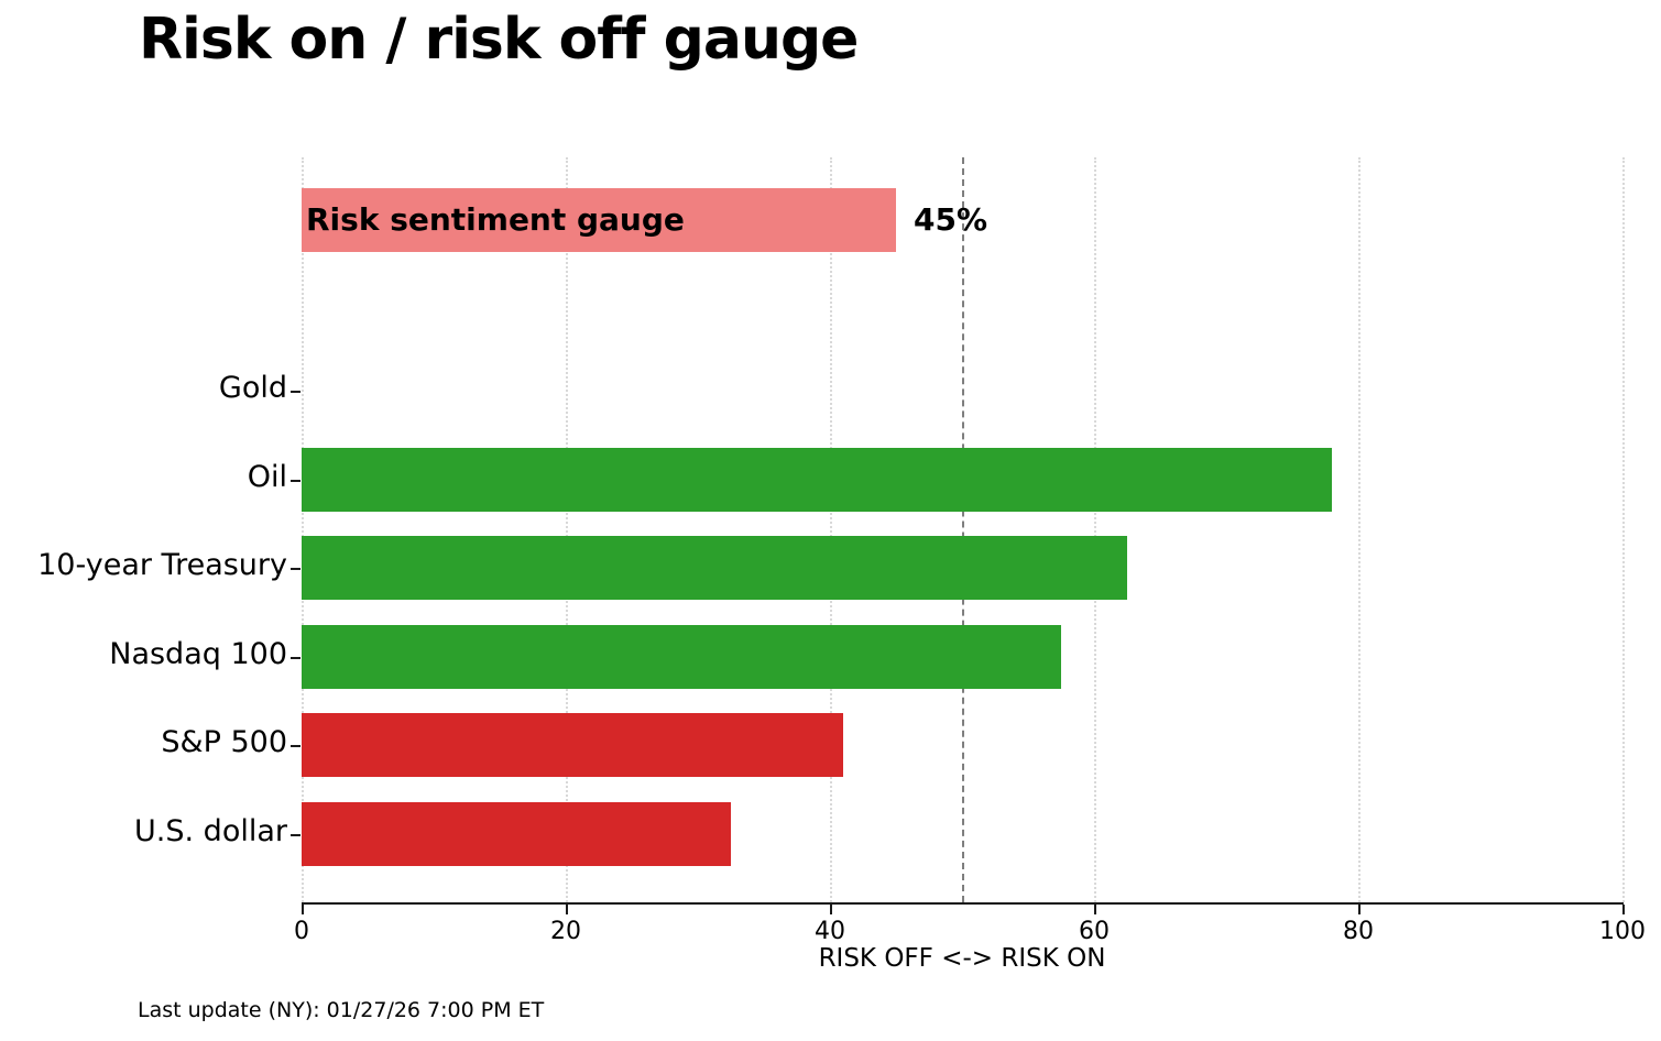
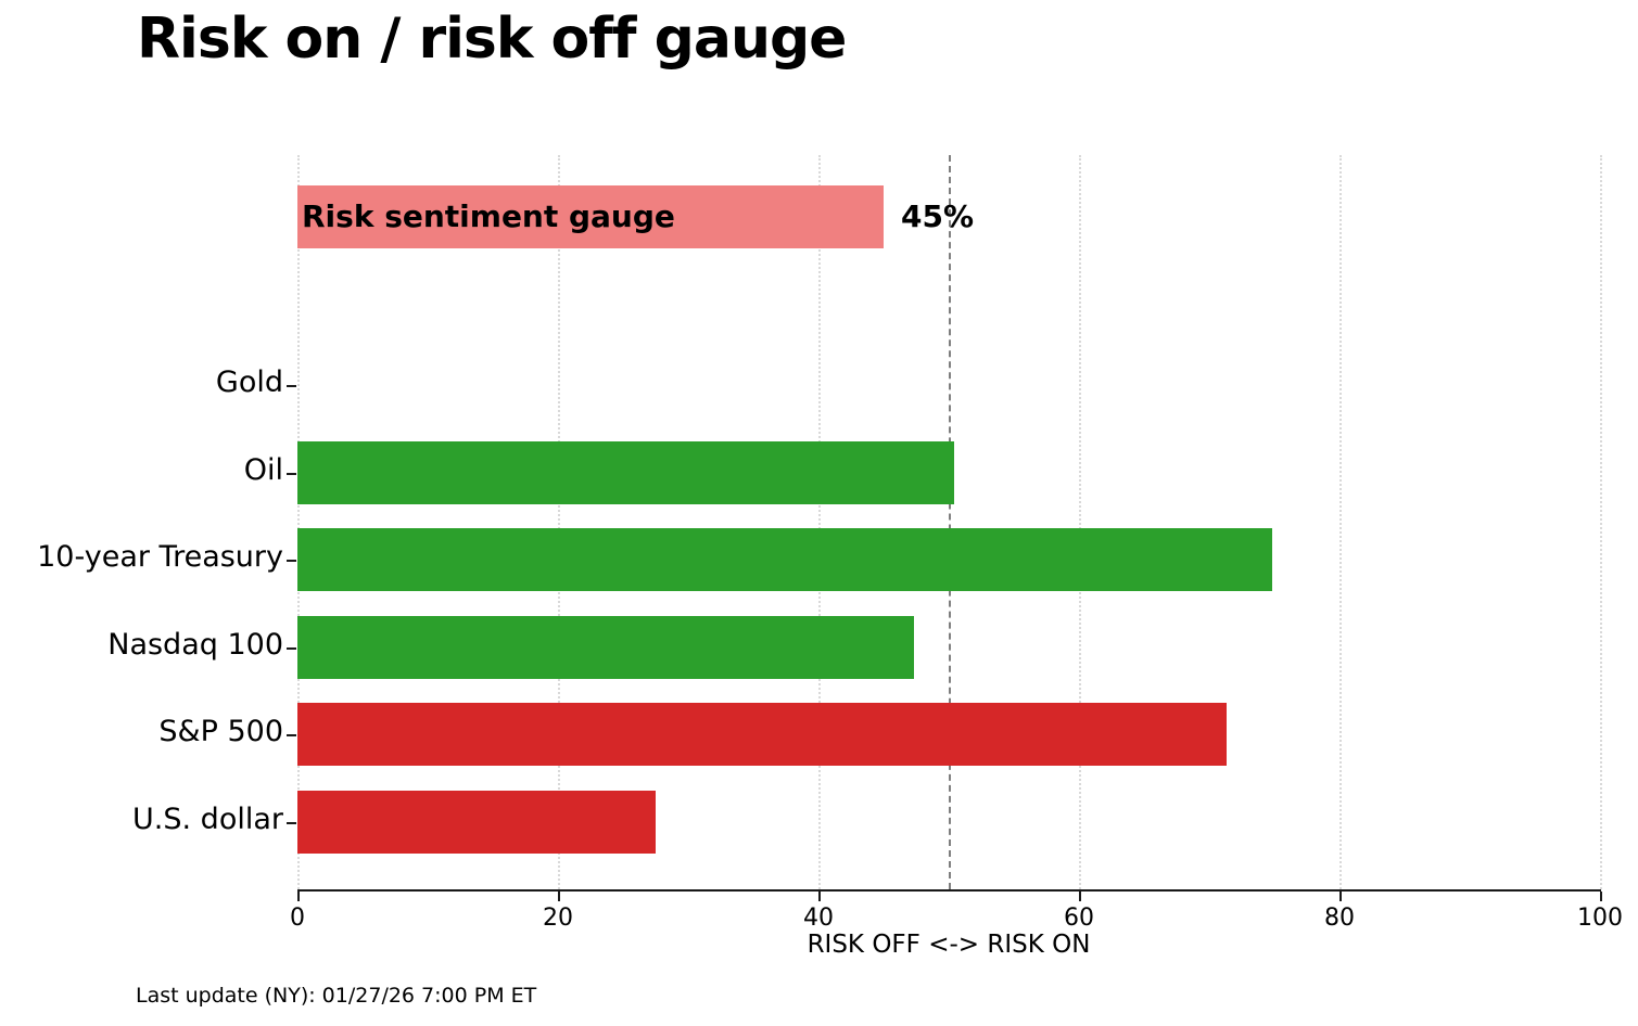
Oil: 78.0 -> 50.4
10-year Treasury: 62.5 -> 74.8
Nasdaq 100: 57.5 -> 47.3
S&P 500: 41.0 -> 71.3
U.S. dollar: 32.5 -> 27.5
